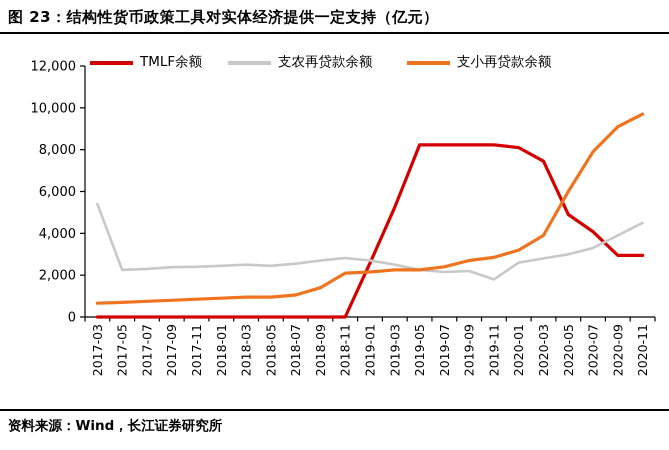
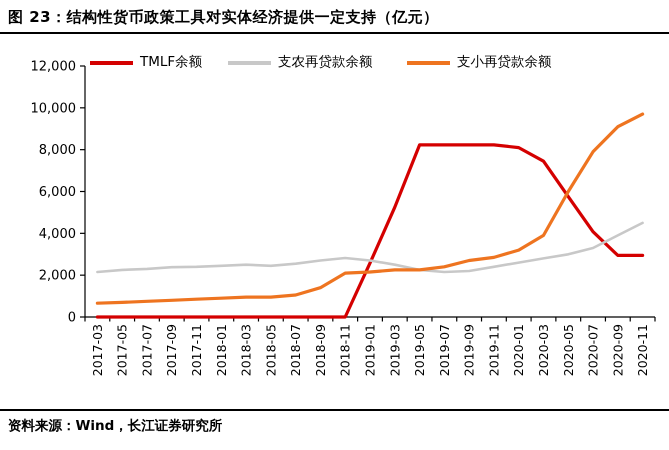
支农再贷款余额/2017-03: 5400 -> 2200
支农再贷款余额/2019-11: 1800 -> 2400
TMLF余额/2020-05: 4900 -> 5800
